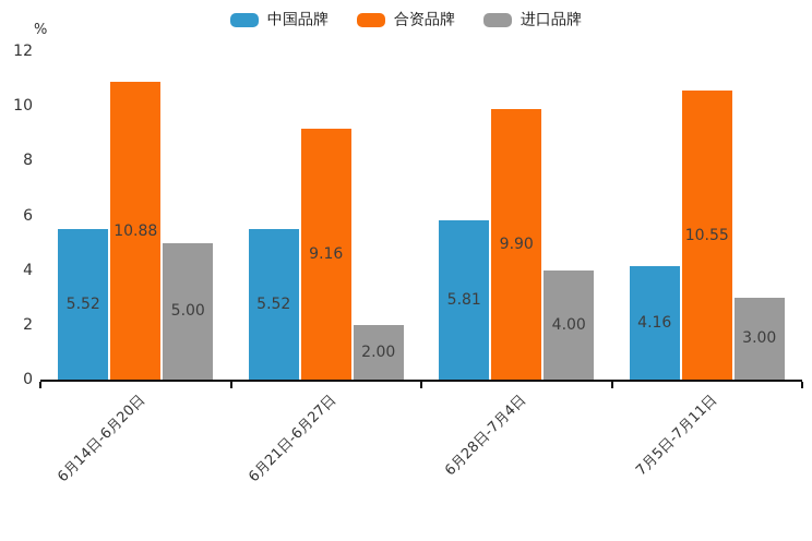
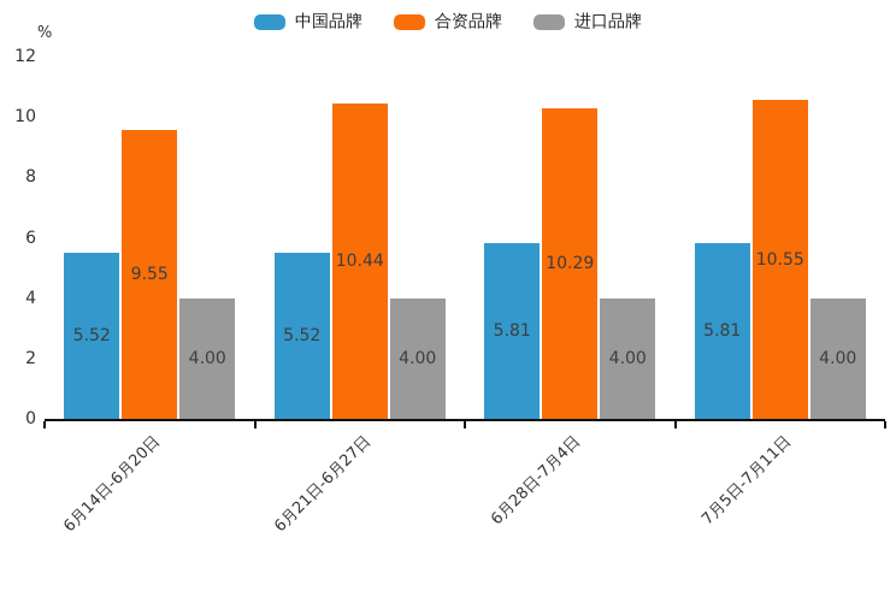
合资品牌/6月14日-6月20日: 10.88 -> 9.55
进口品牌/6月14日-6月20日: 5.00 -> 4.00
合资品牌/6月21日-6月27日: 9.16 -> 10.44
进口品牌/6月21日-6月27日: 2.00 -> 4.00
合资品牌/6月28日-7月4日: 9.90 -> 10.29
中国品牌/7月5日-7月11日: 4.16 -> 5.81
进口品牌/7月5日-7月11日: 3.00 -> 4.00
